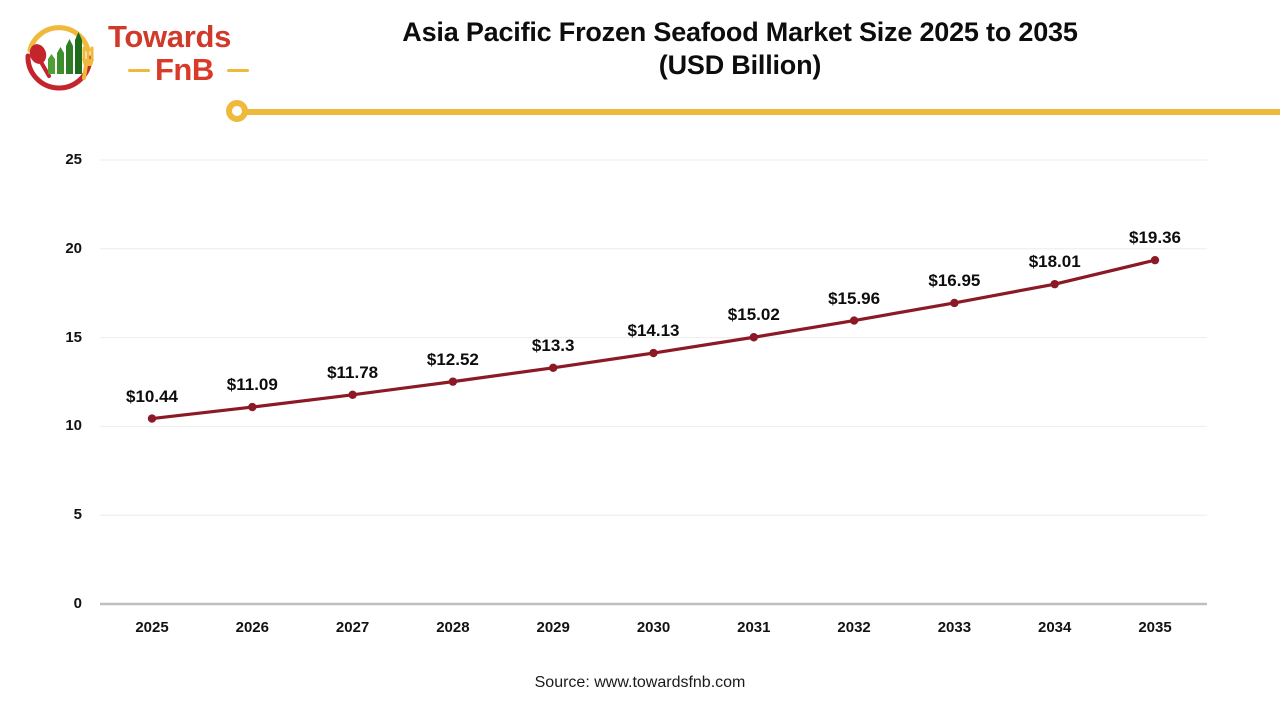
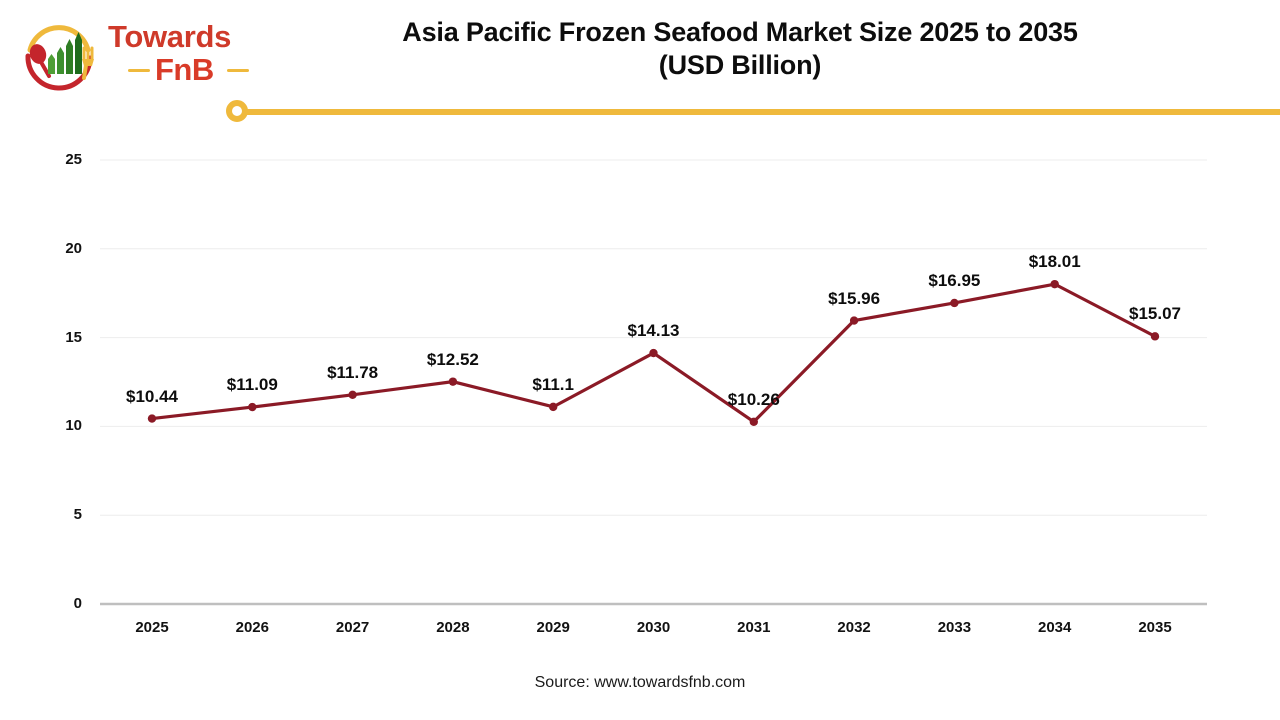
2029: $13.3 -> $11.1
2031: $15.02 -> $10.26
2035: $19.36 -> $15.07
